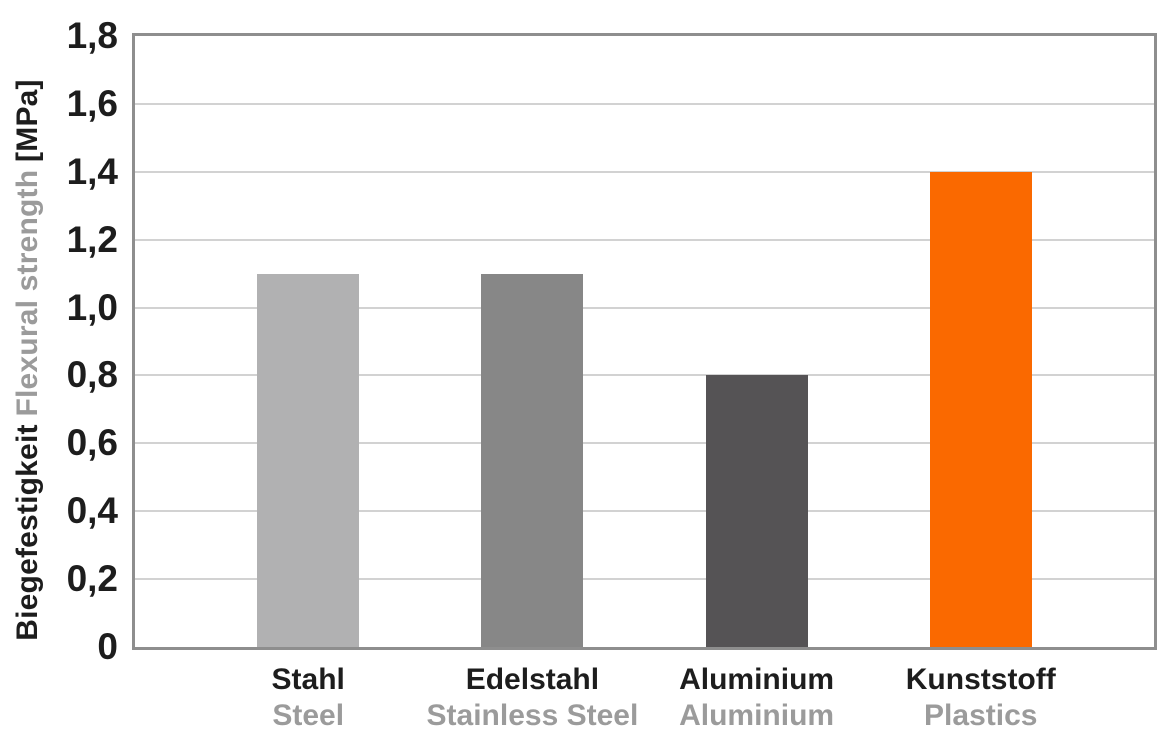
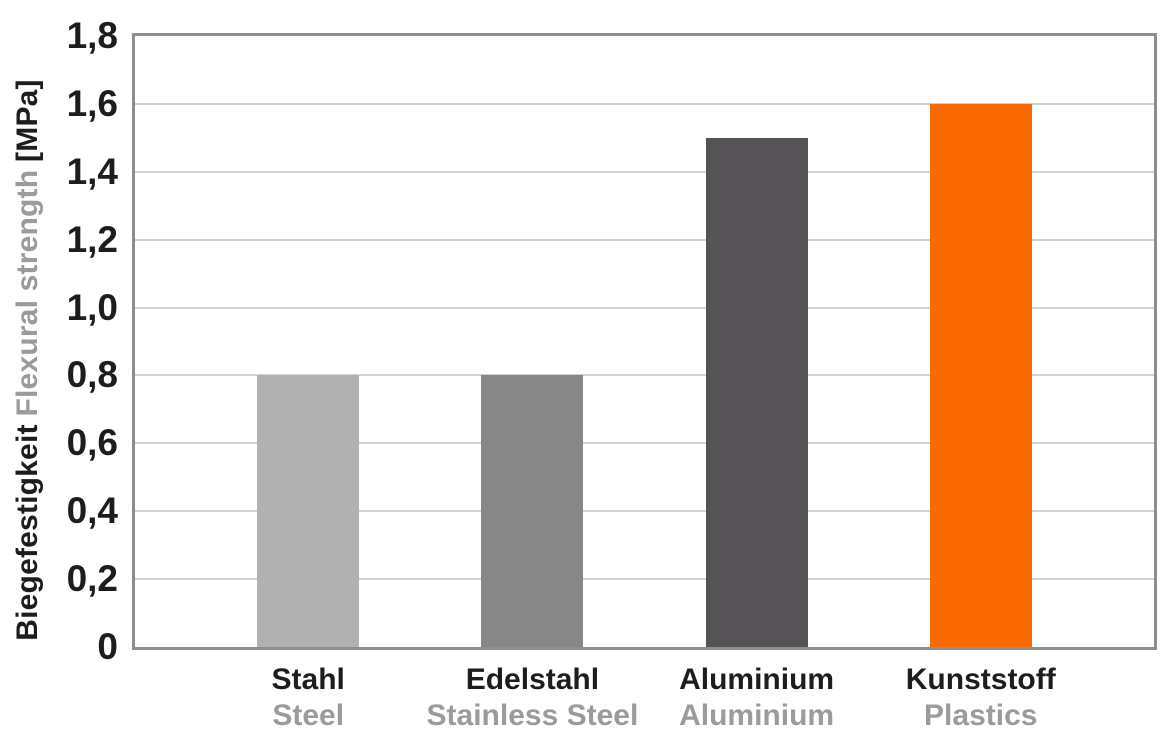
Stahl: 1,1 -> 0,8
Edelstahl: 1,1 -> 0,8
Aluminium: 0,8 -> 1,5
Kunststoff: 1,4 -> 1,6
